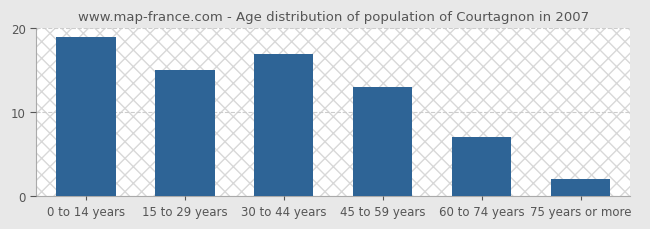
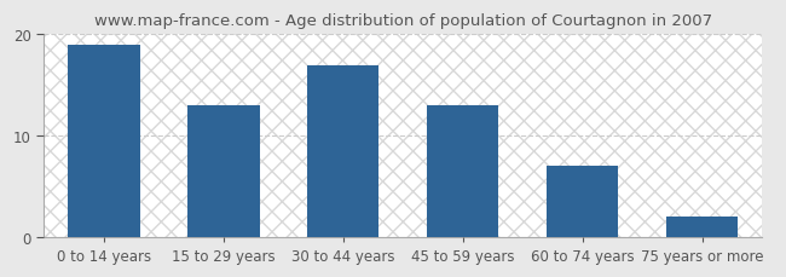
15 to 29 years: 15 -> 13
